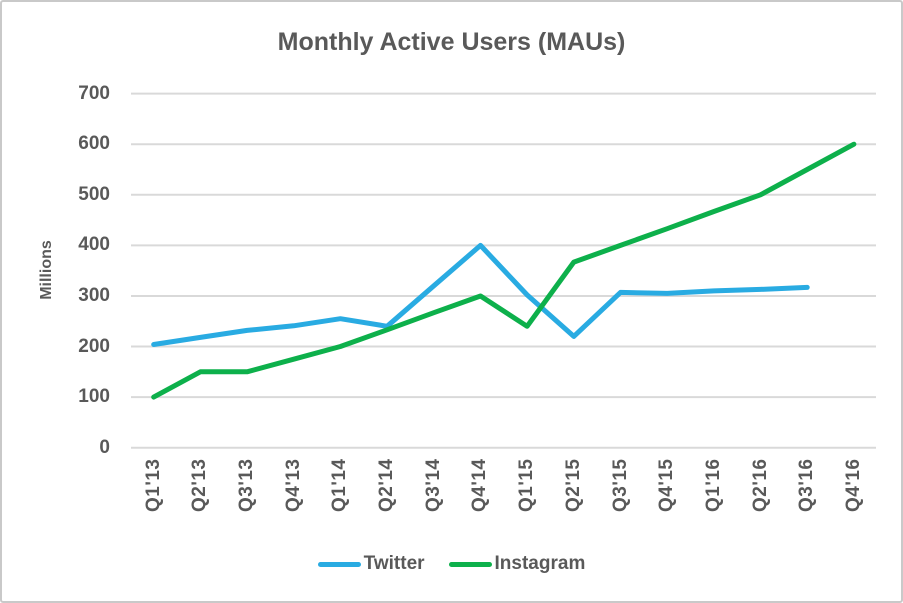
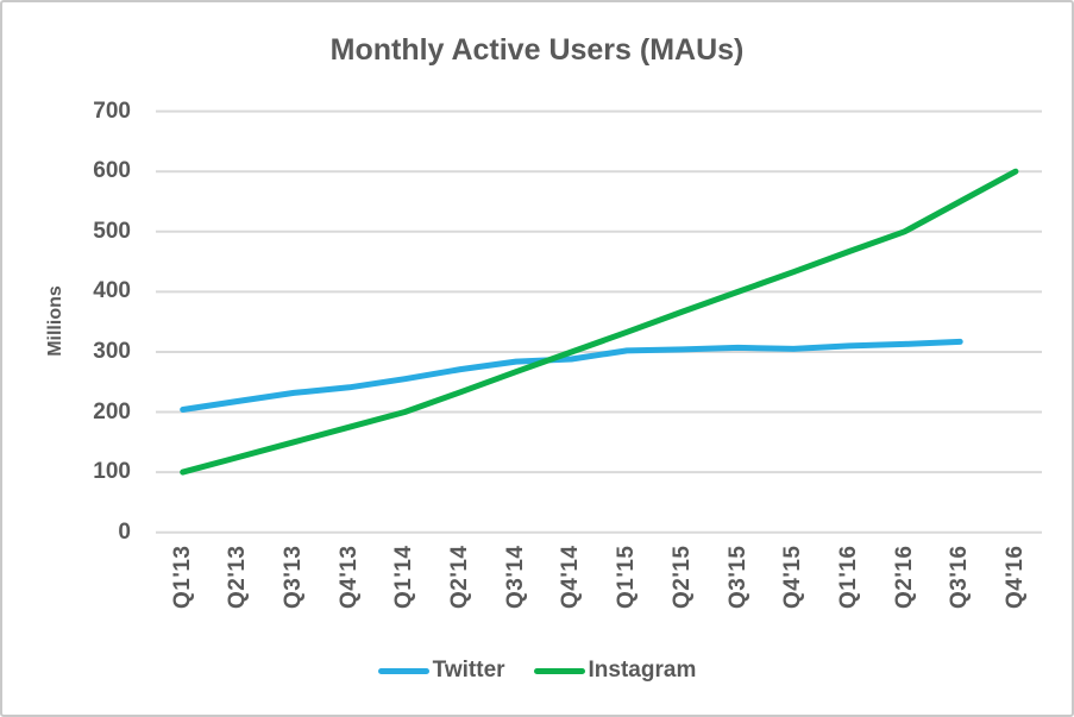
Instagram/Q2'13: 150 -> 120
Twitter/Q2'14: 240 -> 270
Twitter/Q3'14: 320 -> 280
Twitter/Q4'14: 400 -> 290
Instagram/Q1'15: 240 -> 330
Twitter/Q2'15: 220 -> 300
